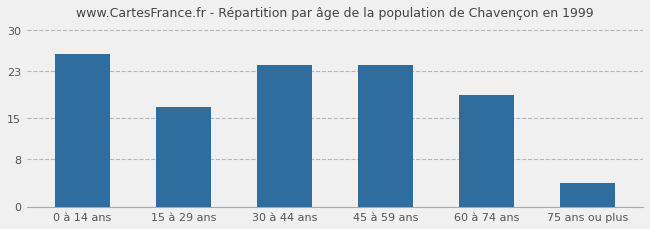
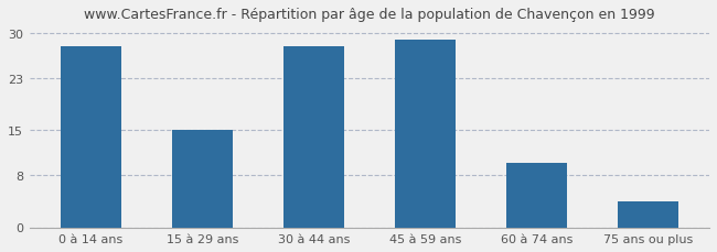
0 à 14 ans: 26 -> 28
15 à 29 ans: 17 -> 15
30 à 44 ans: 24 -> 28
45 à 59 ans: 24 -> 29
60 à 74 ans: 19 -> 10
